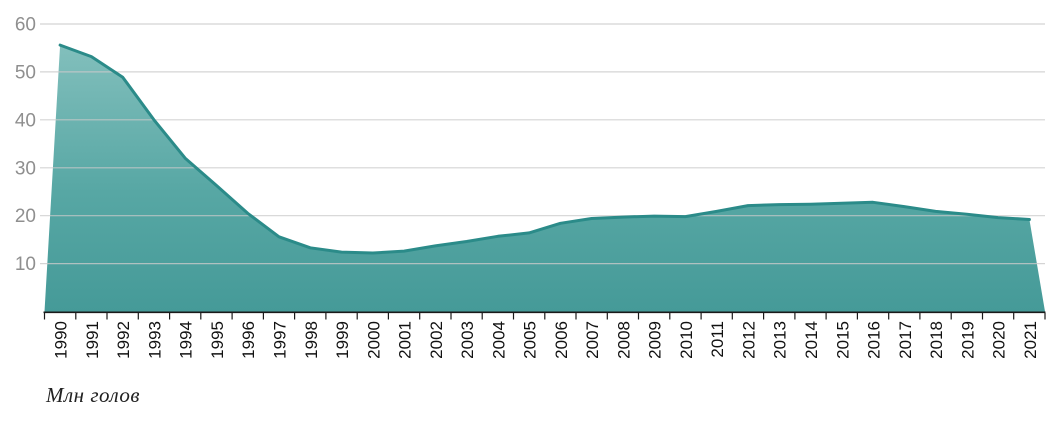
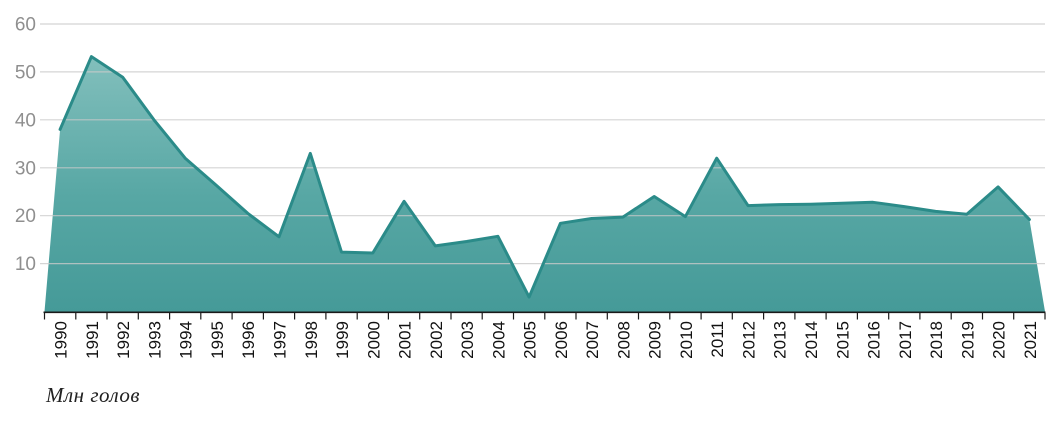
1990: 56 -> 38
1998: 13 -> 33
2001: 13 -> 23
2005: 16 -> 3
2009: 20 -> 24
2011: 21 -> 32
2020: 20 -> 26
